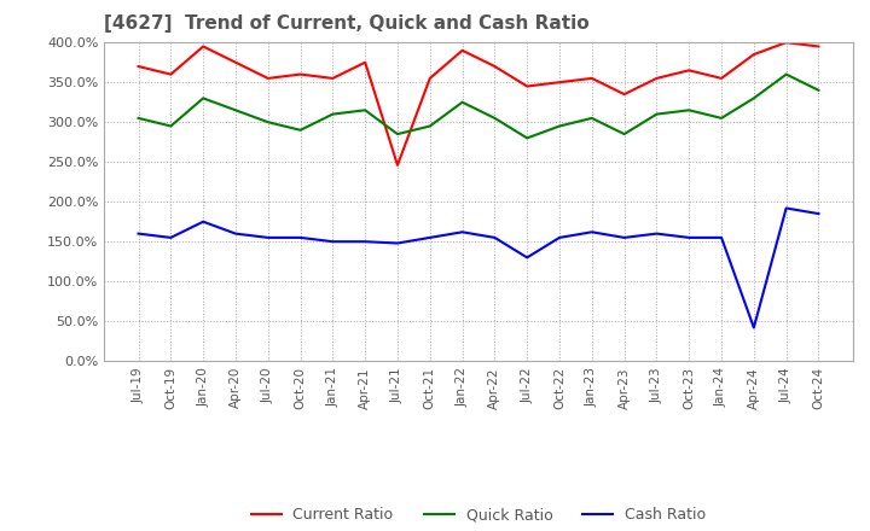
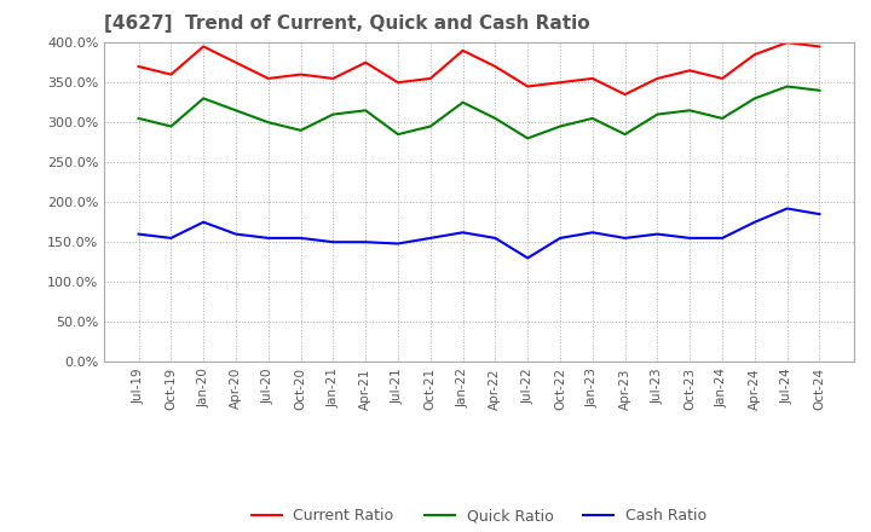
Current Ratio/Jul-21: 246% -> 350%
Cash Ratio/Apr-24: 42% -> 175%
Quick Ratio/Jul-24: 360% -> 345%
